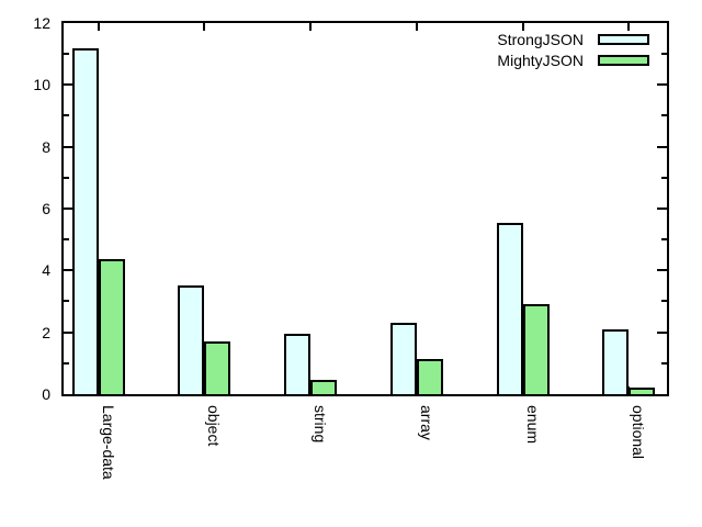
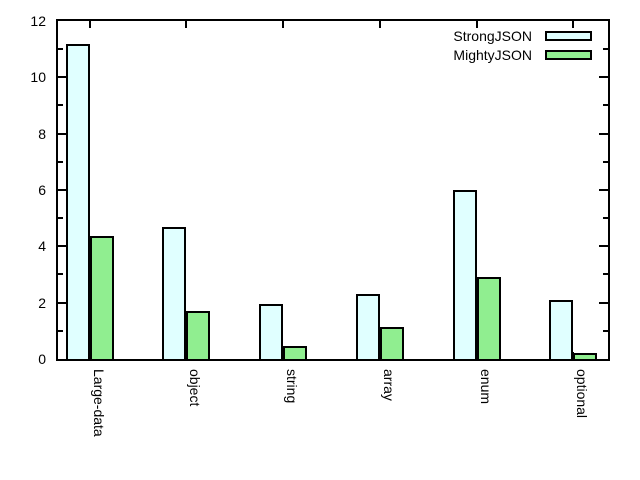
StrongJSON/object: 3.5 -> 4.7
StrongJSON/enum: 5.5 -> 6.0
